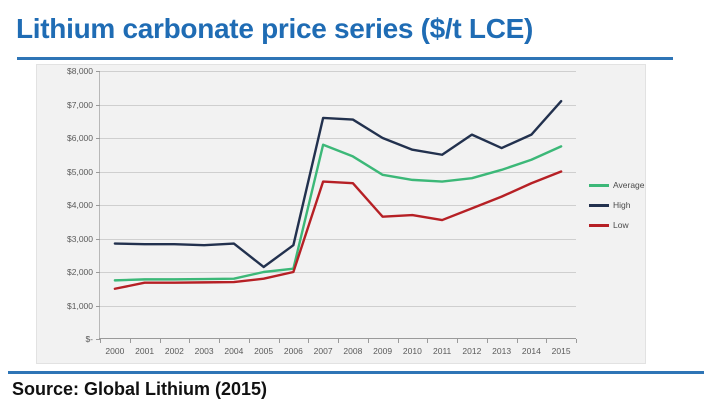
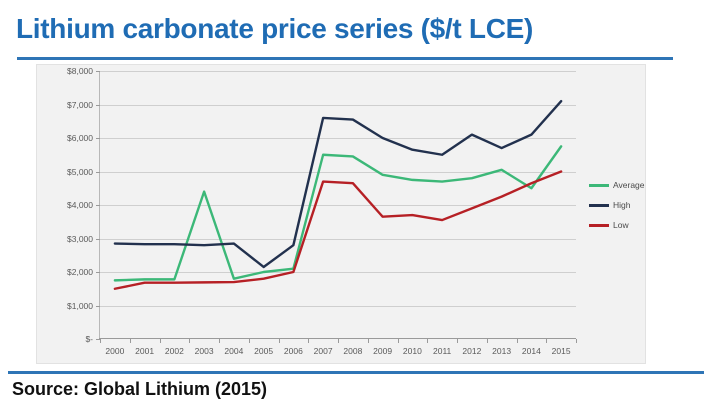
Average/2003: $1800 -> $4400
Average/2007: $5800 -> $5500
Average/2014: $5400 -> $4500
